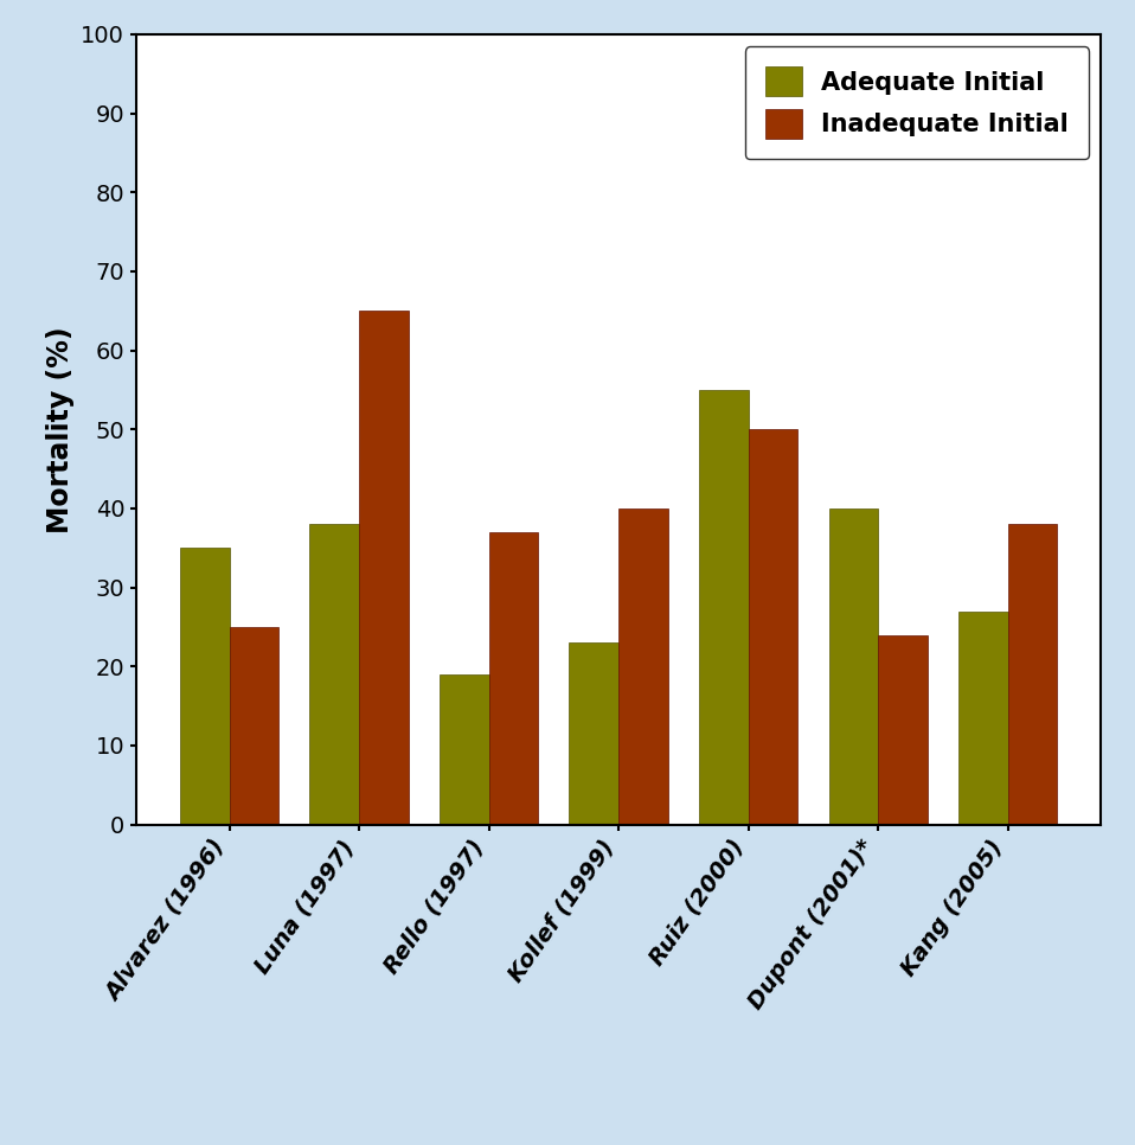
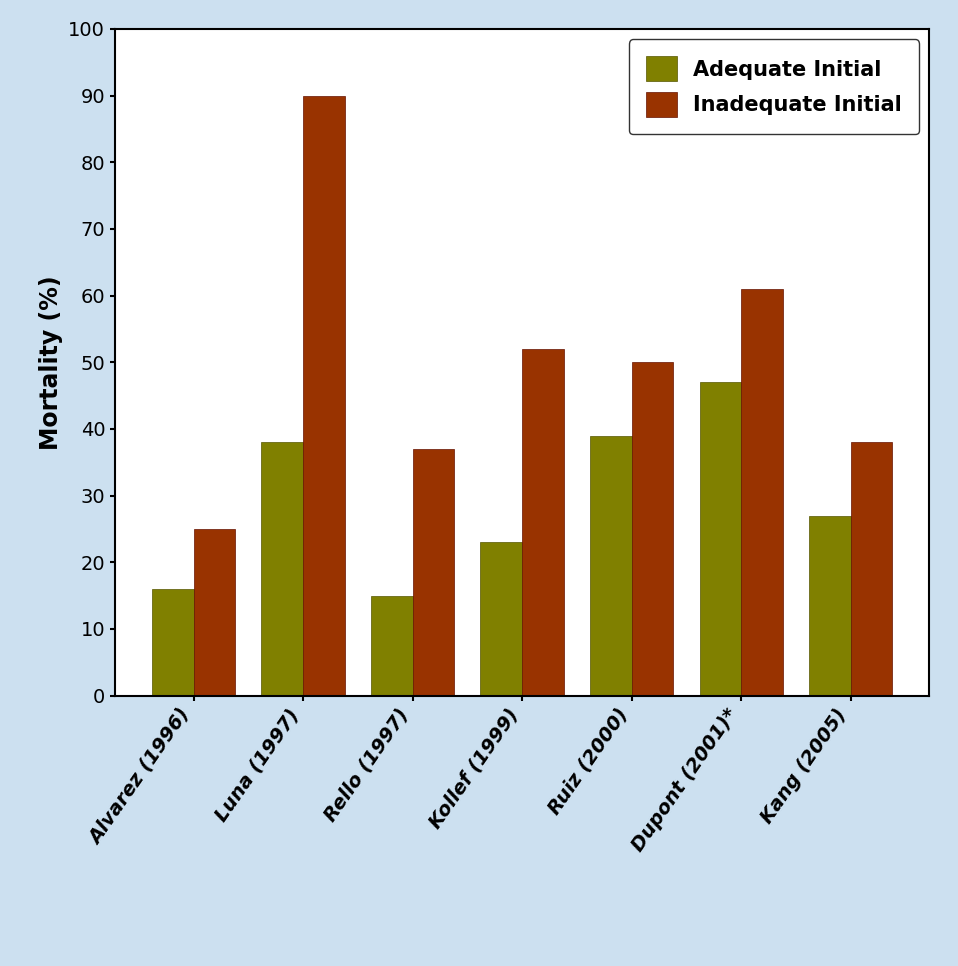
Adequate Initial/Alvarez (1996): 35 -> 16
Inadequate Initial/Luna (1997): 65 -> 90
Adequate Initial/Rello (1997): 19 -> 15
Inadequate Initial/Kollef (1999): 40 -> 52
Adequate Initial/Ruiz (2000): 55 -> 39
Adequate Initial/Dupont (2001)*: 40 -> 47
Inadequate Initial/Dupont (2001)*: 24 -> 61
